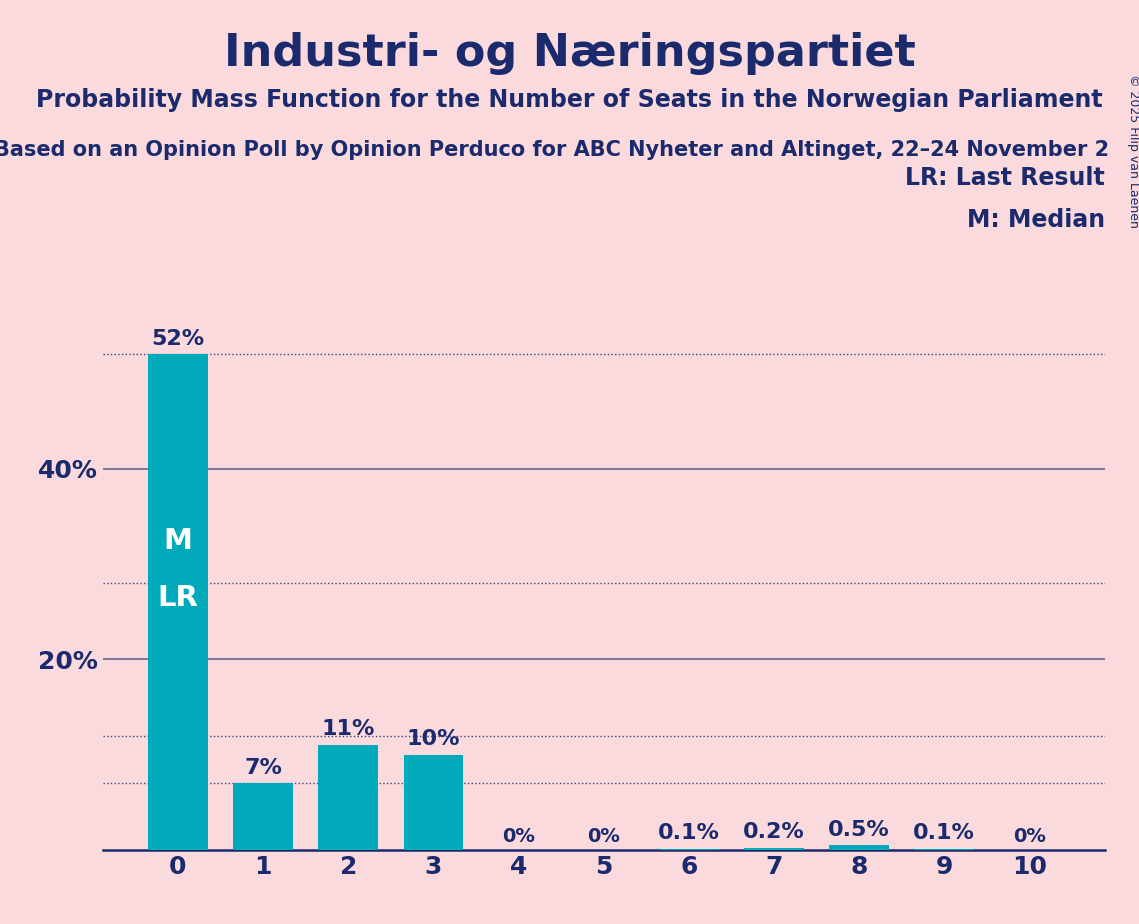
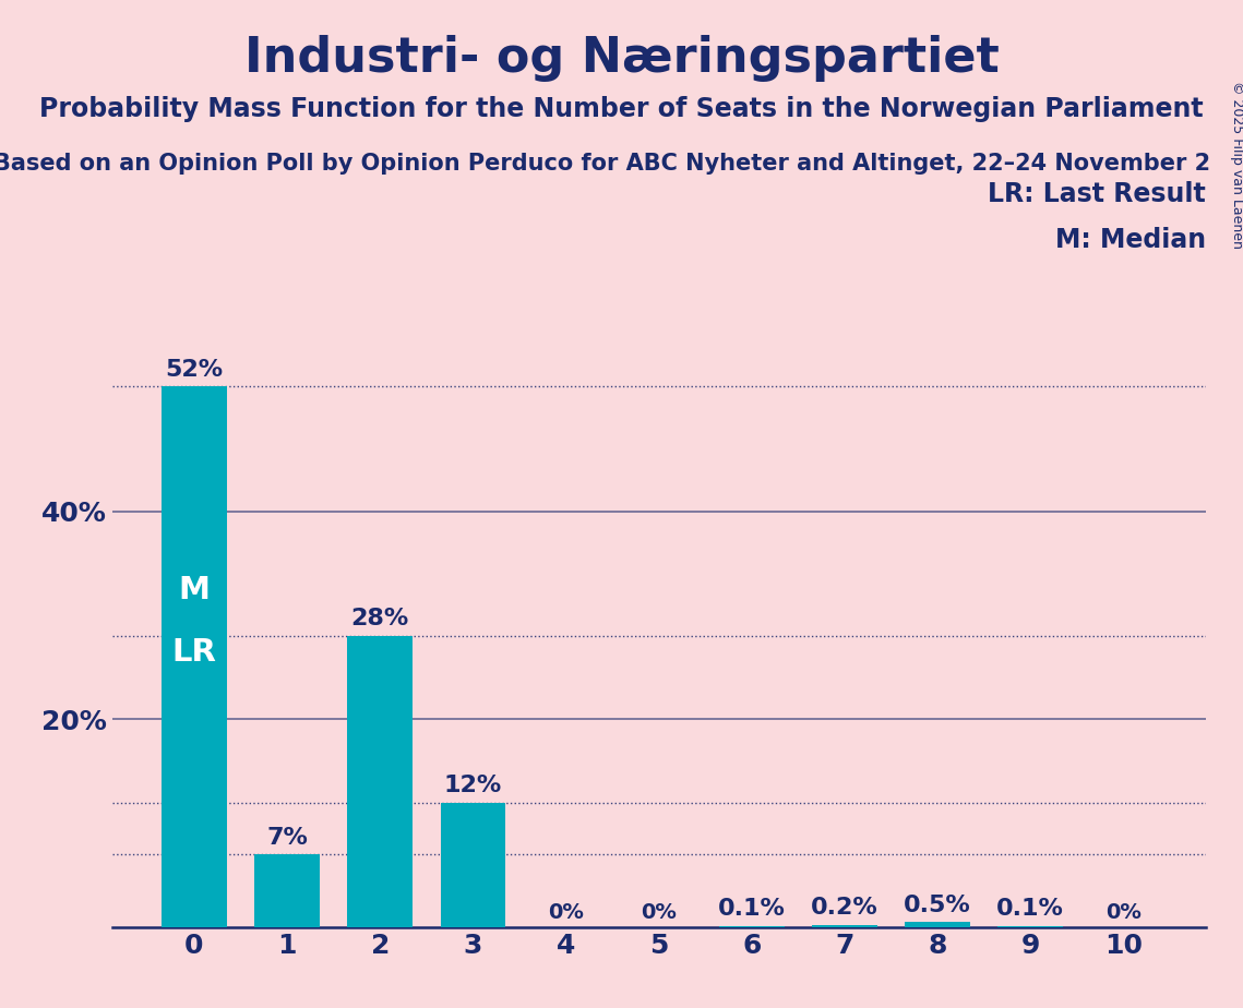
2: 11% -> 28%
3: 10% -> 12%
